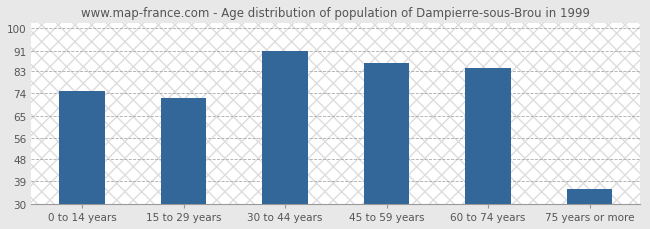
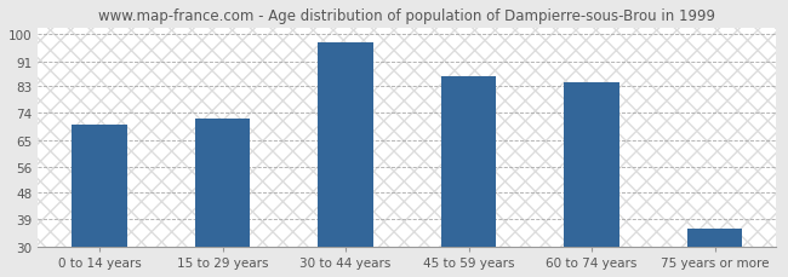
0 to 14 years: 75 -> 70
30 to 44 years: 91 -> 97
